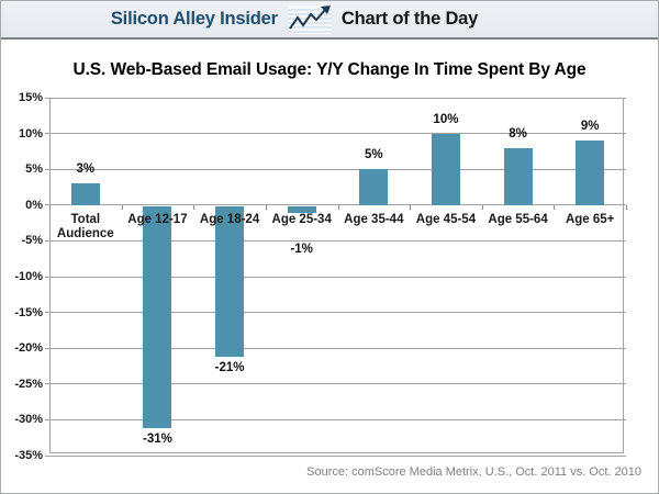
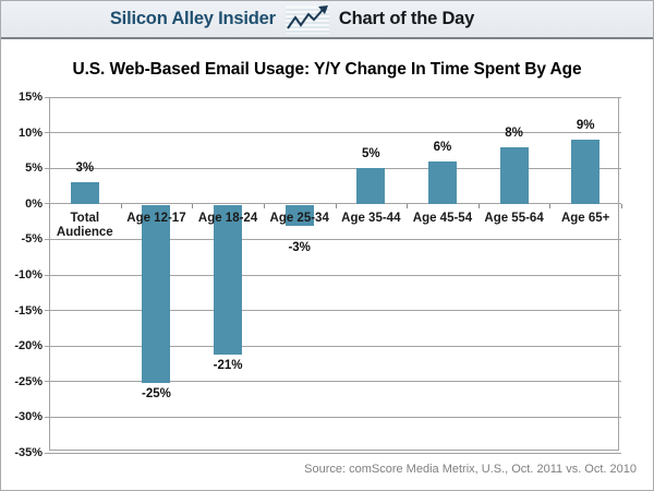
Age 12-17: -31% -> -25%
Age 25-34: -1% -> -3%
Age 45-54: 10% -> 6%
